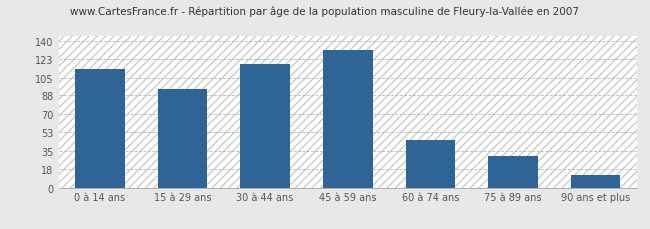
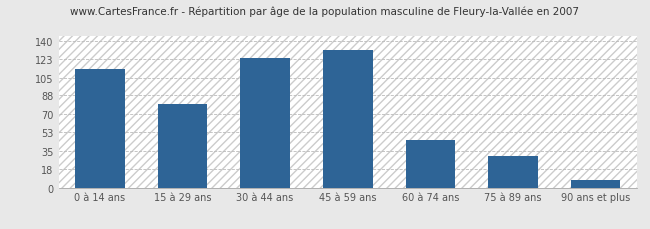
15 à 29 ans: 94 -> 80
30 à 44 ans: 118 -> 124
90 ans et plus: 12 -> 7
